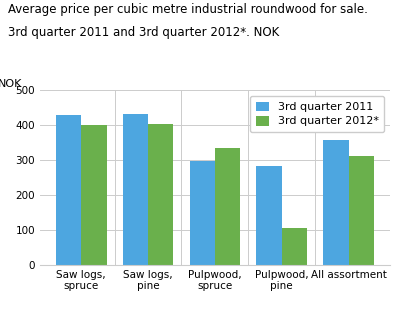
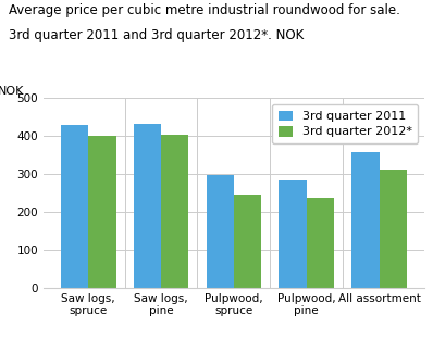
3rd quarter 2012*/Pulpwood, spruce: 335 -> 246
3rd quarter 2012*/Pulpwood, pine: 105 -> 238
